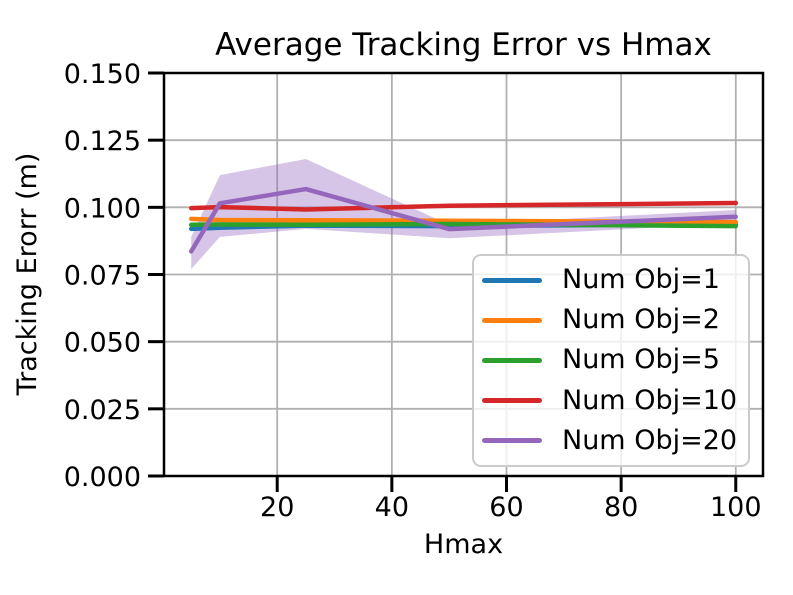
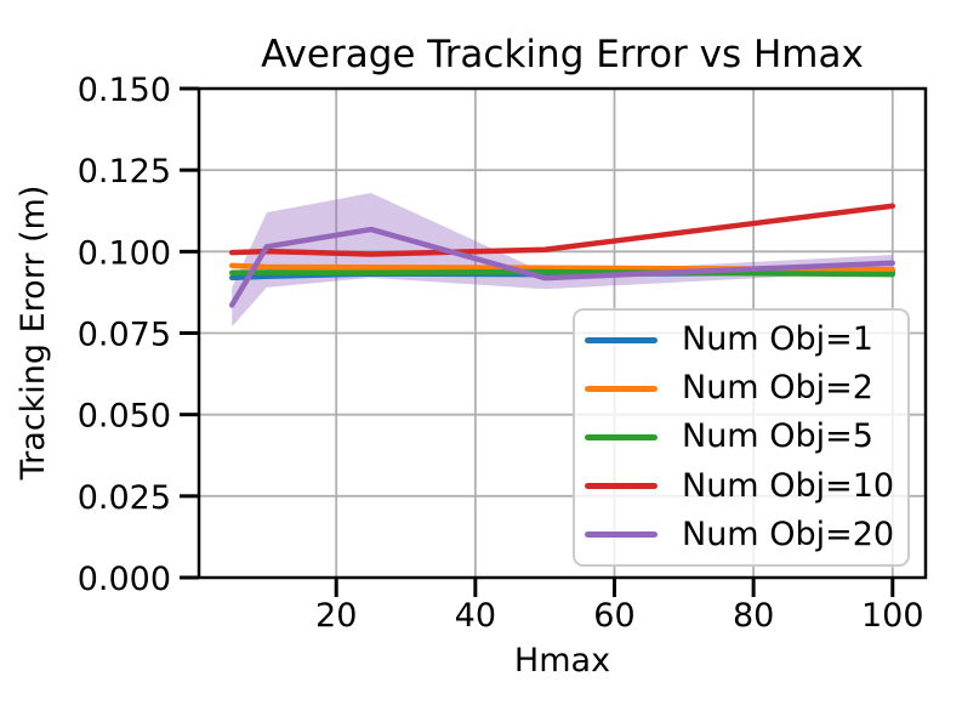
Num Obj=10/100: 0.102 -> 0.114
